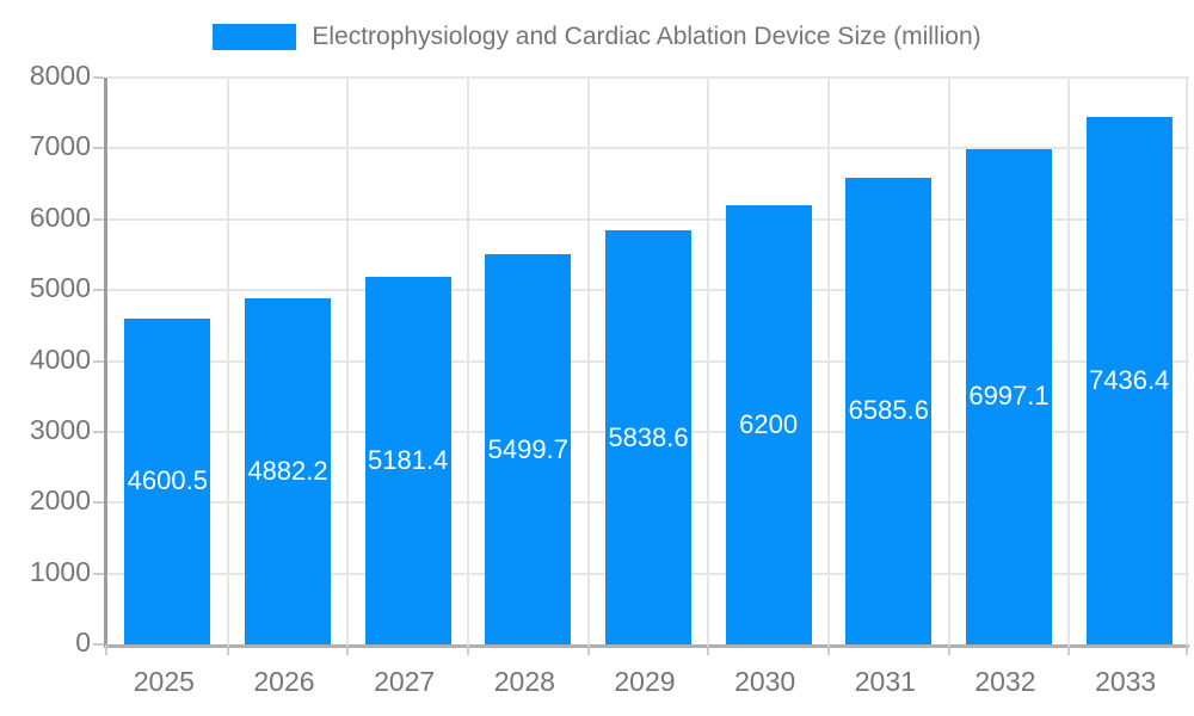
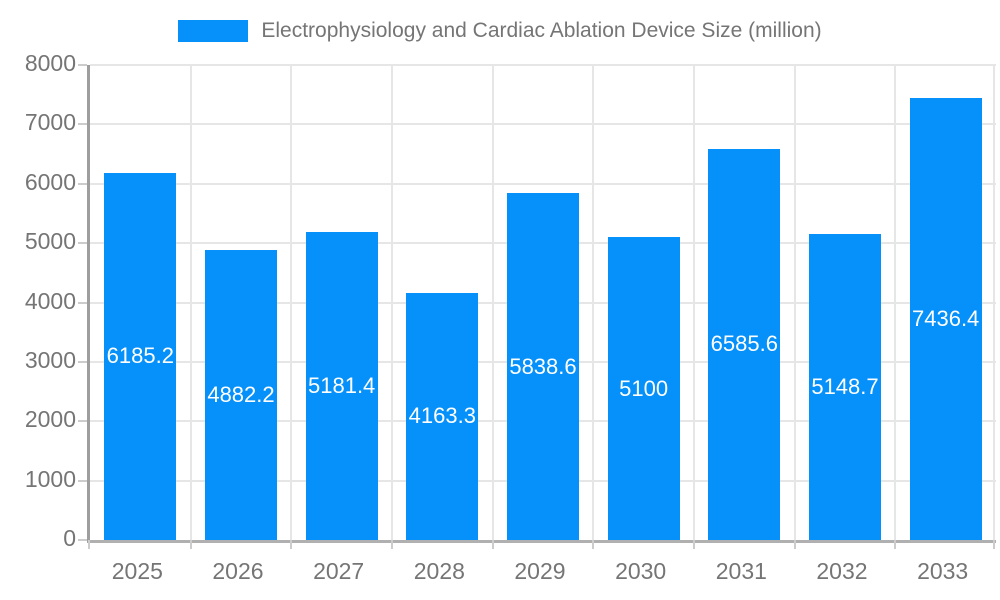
2025: 4600.5 -> 6185.2
2028: 5499.7 -> 4163.3
2030: 6200 -> 5100
2032: 6997.1 -> 5148.7
